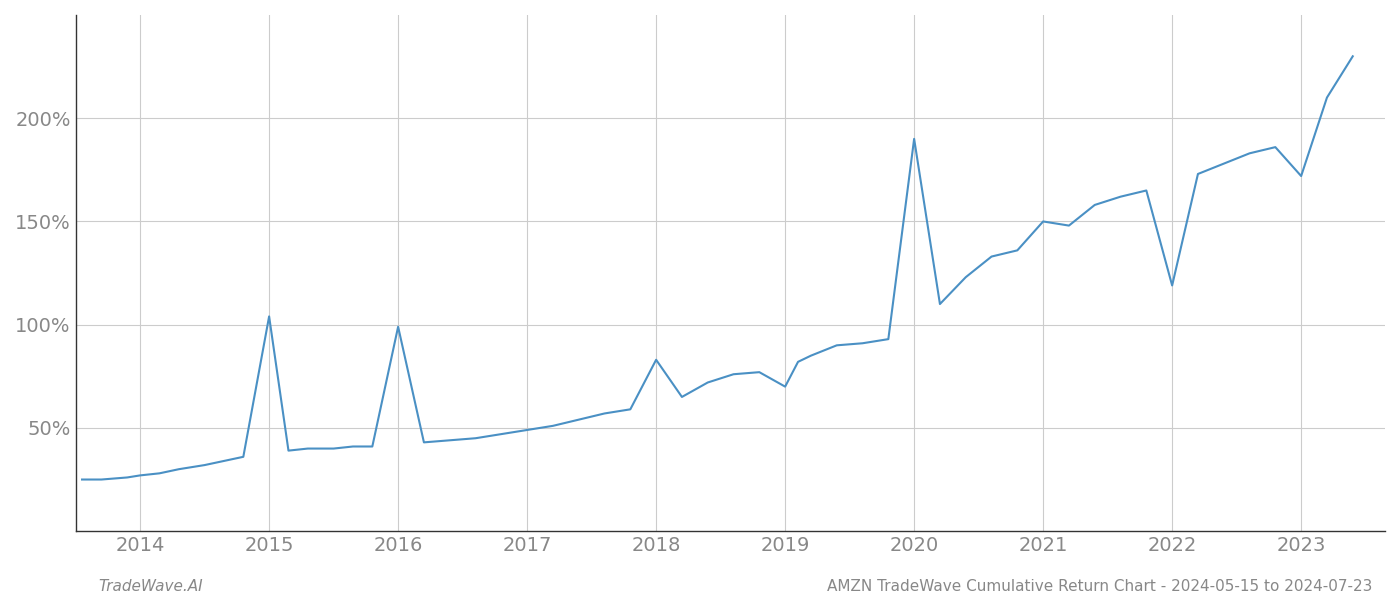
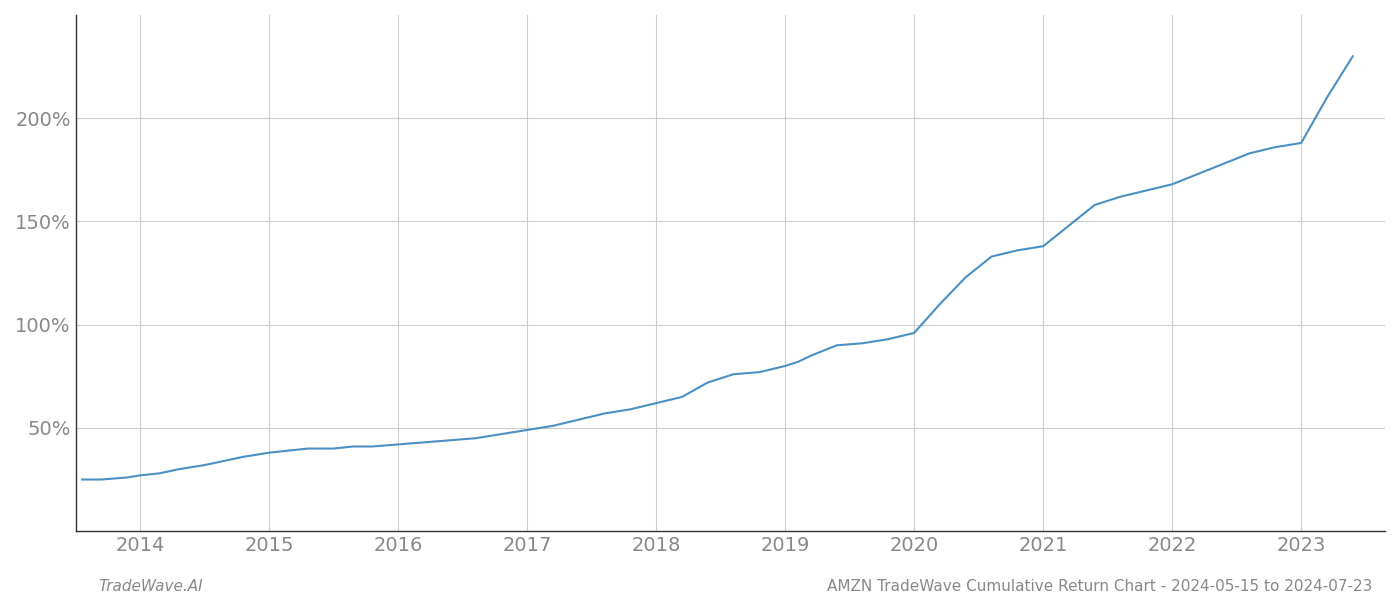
2015: 104% -> 38%
2016: 99% -> 42%
2018: 83% -> 62%
2019: 70% -> 80%
2020: 190% -> 96%
2021: 150% -> 138%
2022: 119% -> 168%
2023: 172% -> 188%
